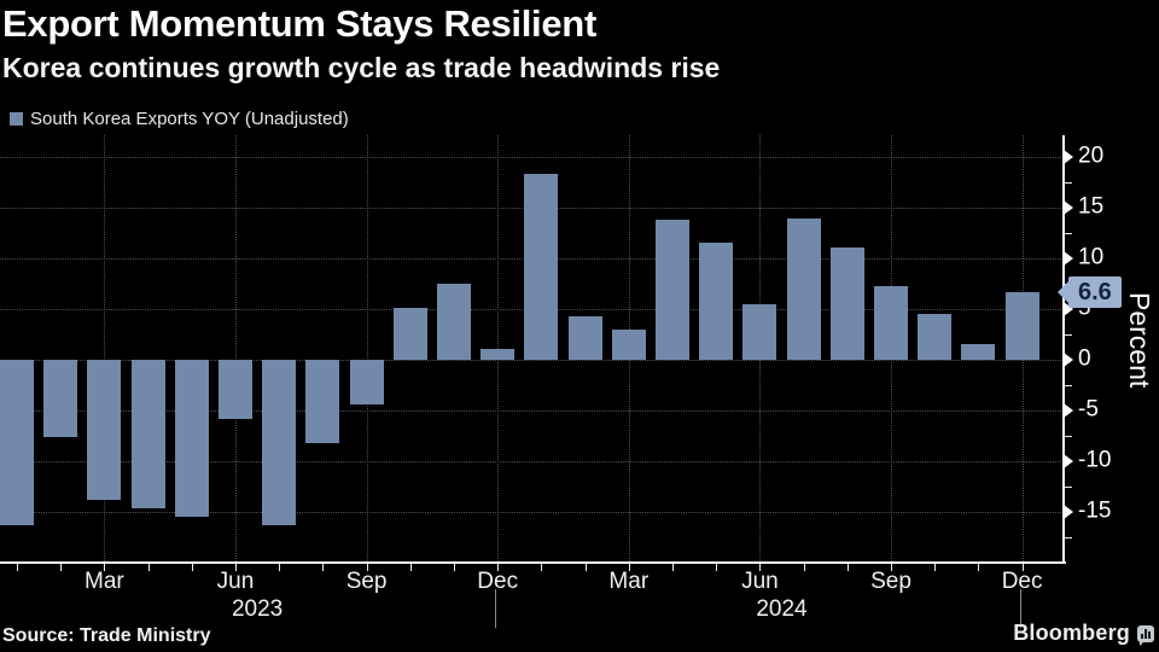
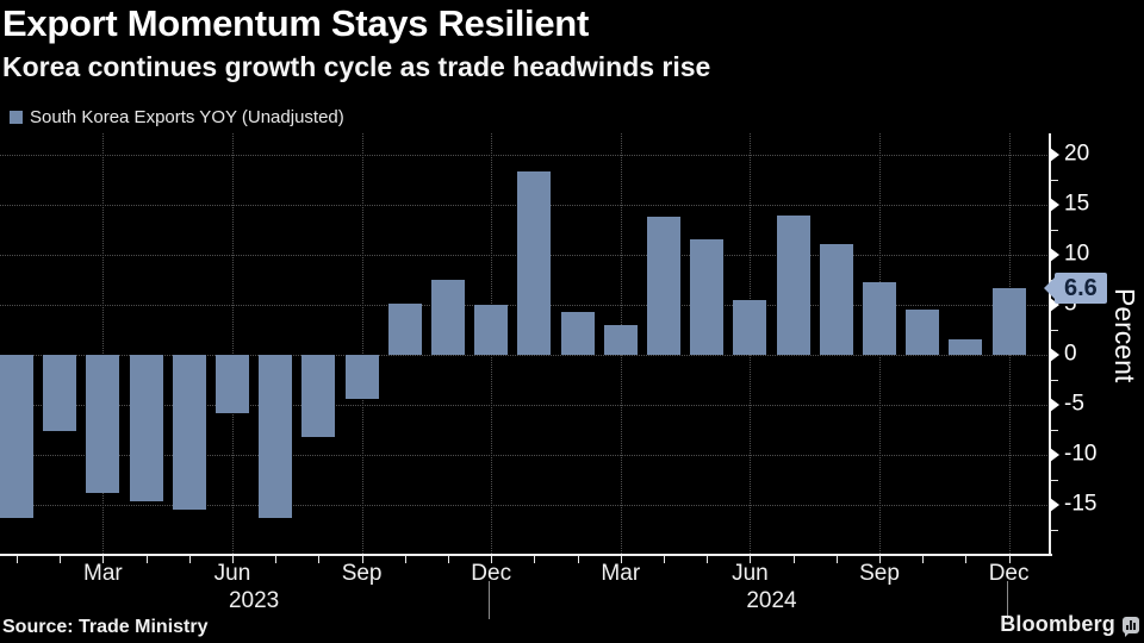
Dec 2023: 1 -> 5
